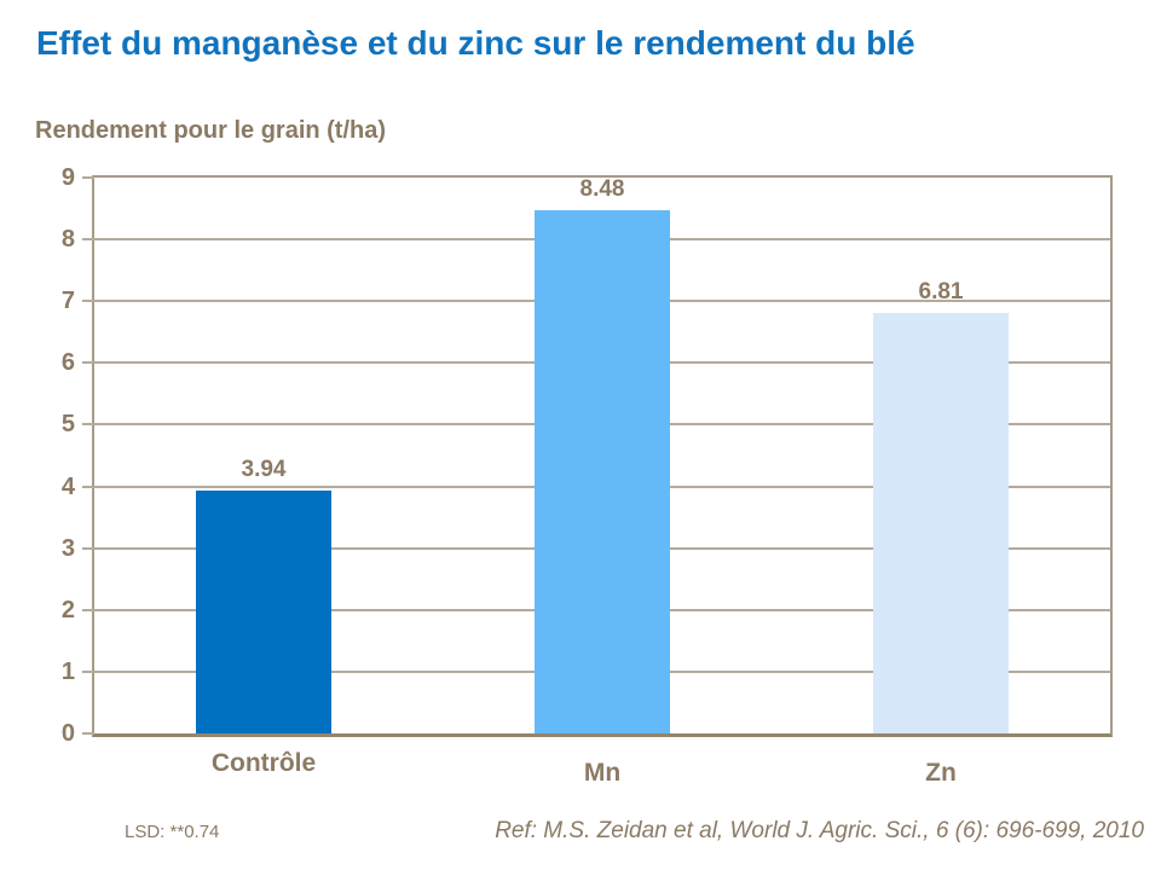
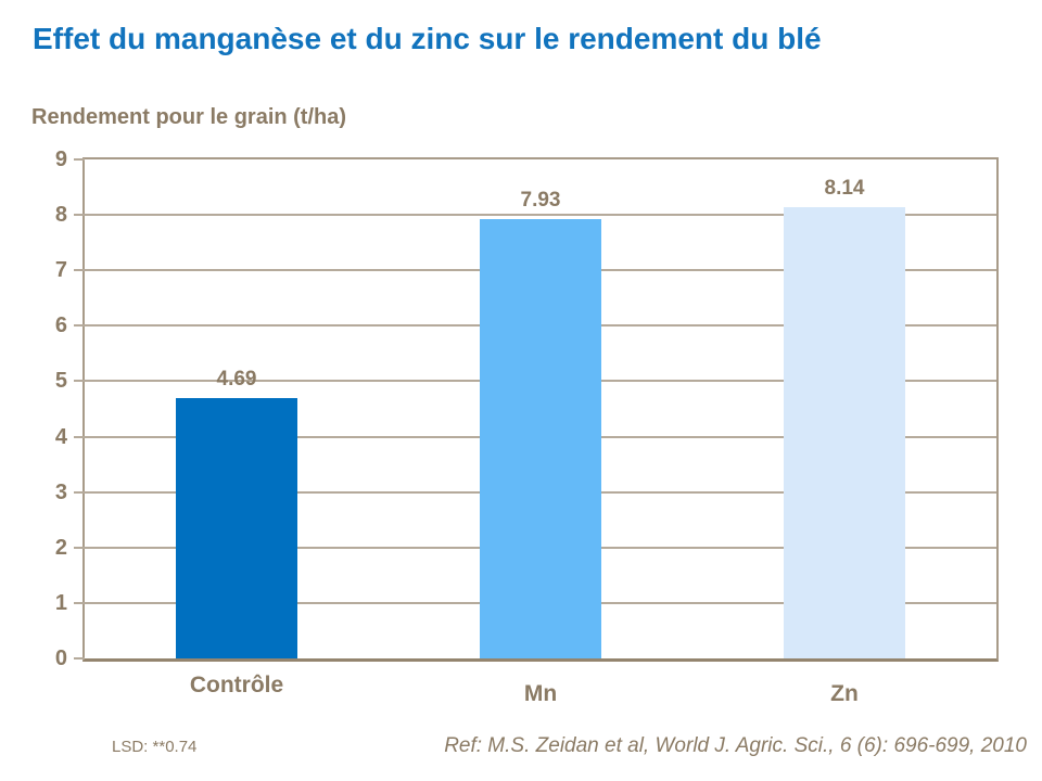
Contrôle: 3.94 -> 4.69
Mn: 8.48 -> 7.93
Zn: 6.81 -> 8.14
